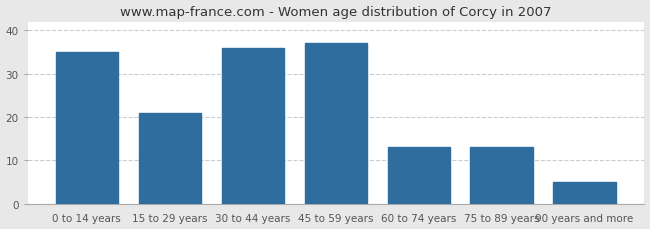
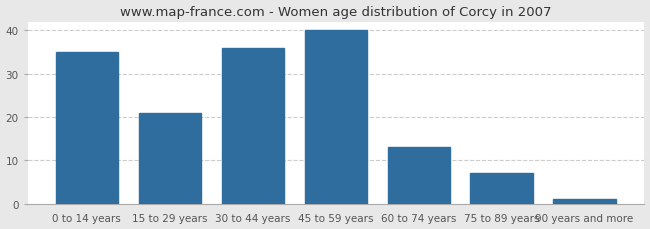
45 to 59 years: 37 -> 40
75 to 89 years: 13 -> 7
90 years and more: 5 -> 1
